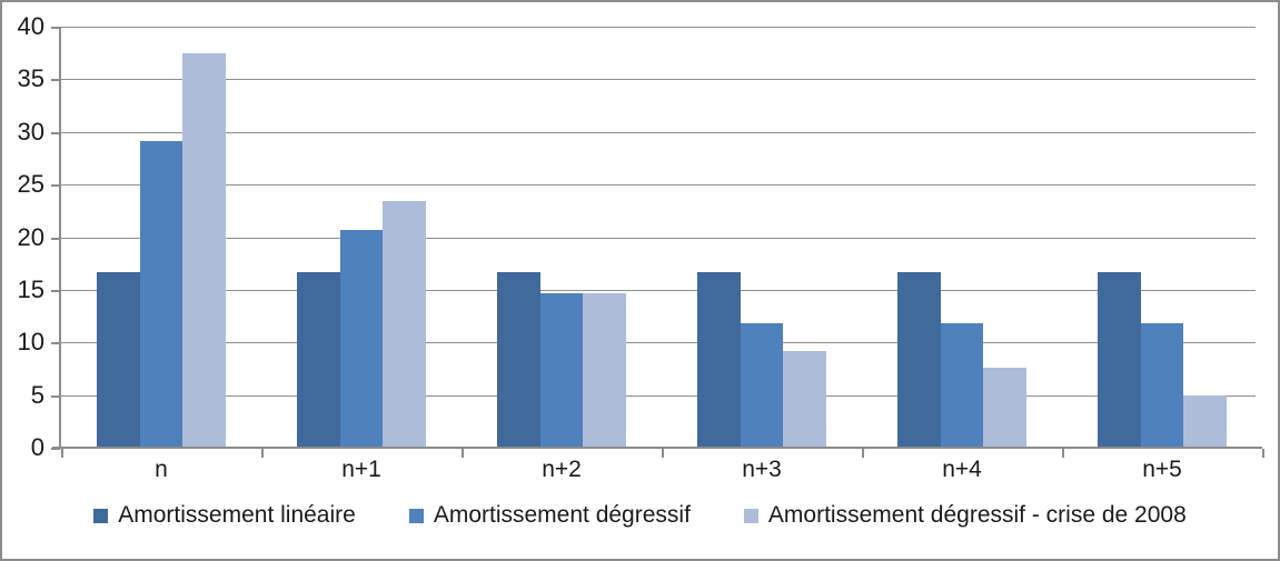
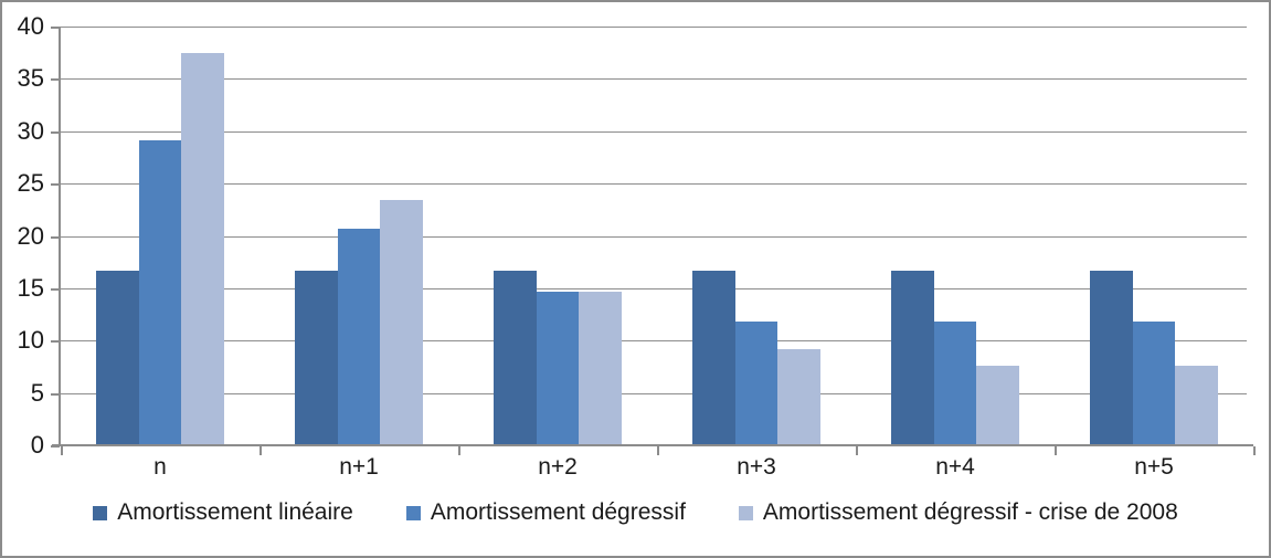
Amortissement dégressif - crise de 2008/n+5: 5 -> 8
